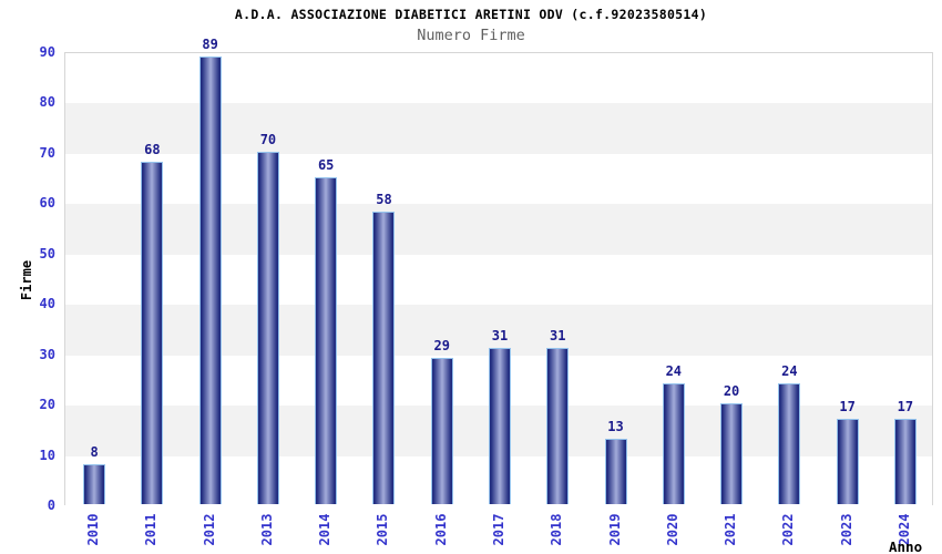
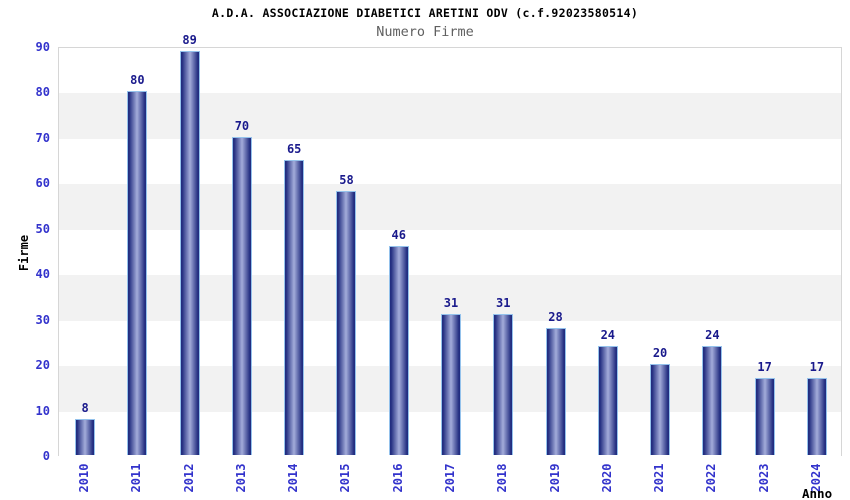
2011: 68 -> 80
2016: 29 -> 46
2019: 13 -> 28
